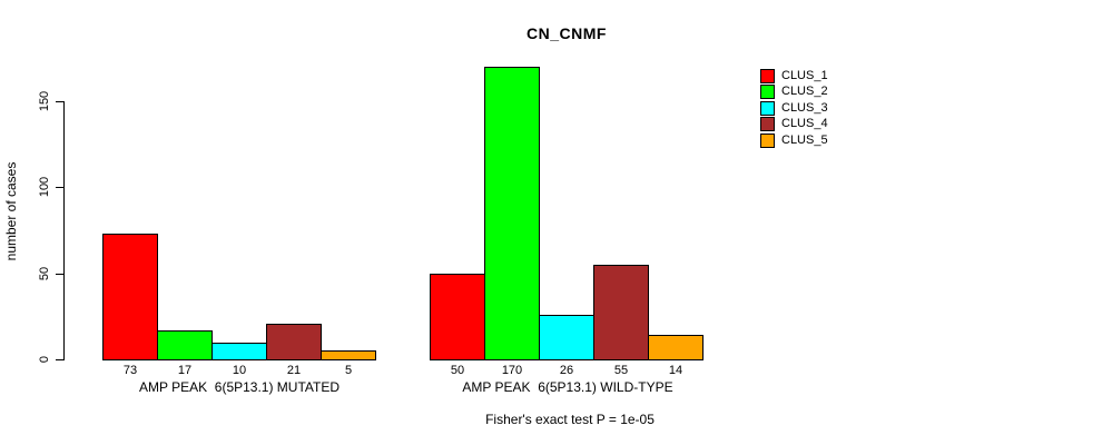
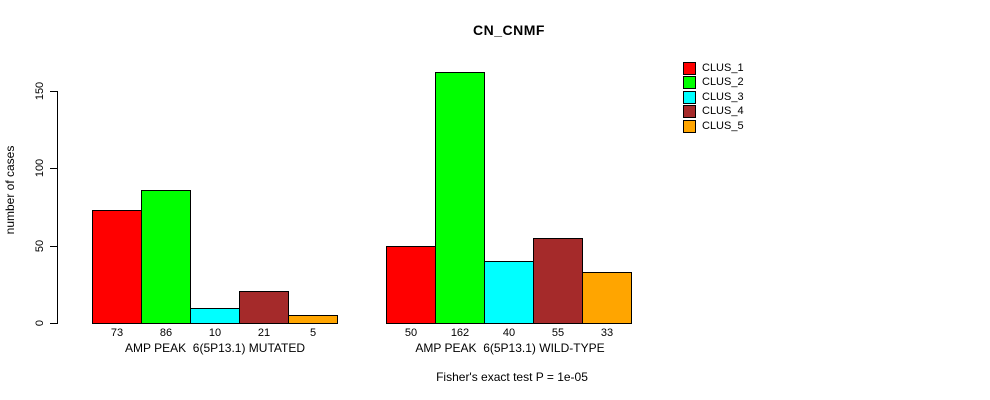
CLUS_2/AMP PEAK 6(5P13.1) MUTATED: 17 -> 86
CLUS_2/AMP PEAK 6(5P13.1) WILD-TYPE: 170 -> 162
CLUS_3/AMP PEAK 6(5P13.1) WILD-TYPE: 26 -> 40
CLUS_5/AMP PEAK 6(5P13.1) WILD-TYPE: 14 -> 33
